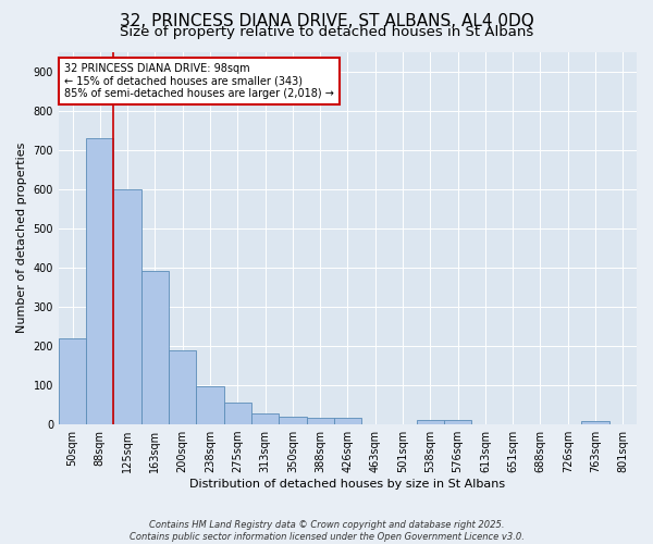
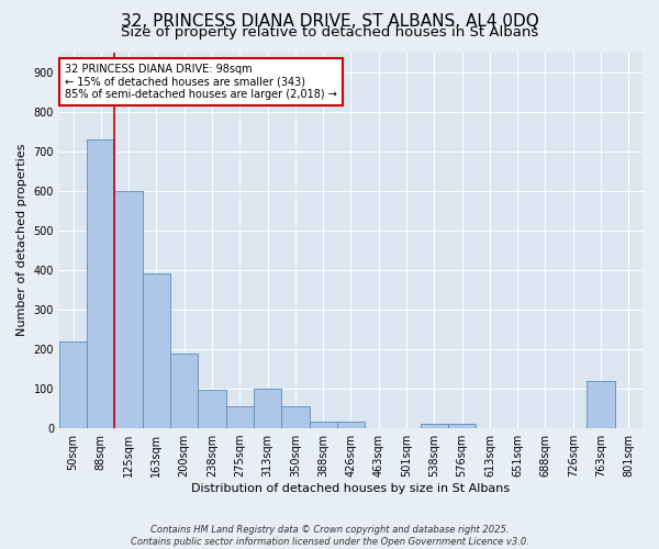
313sqm: 28 -> 100
350sqm: 20 -> 55
763sqm: 8 -> 120
